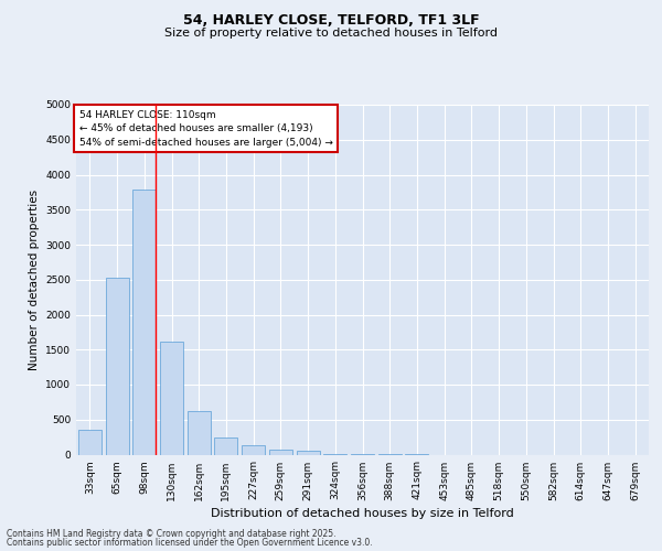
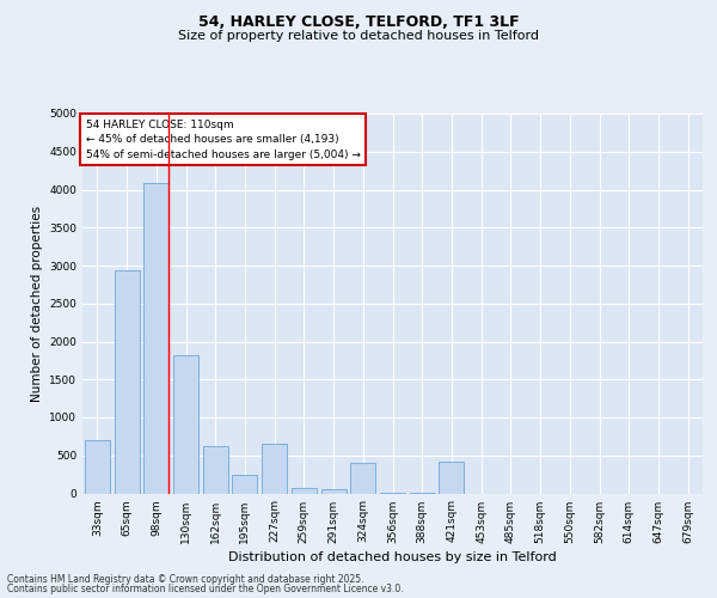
33sqm: 350 -> 700
65sqm: 2520 -> 2940
98sqm: 3780 -> 4080
130sqm: 1620 -> 1820
227sqm: 130 -> 660
324sqm: 10 -> 400
421sqm: 0 -> 420
